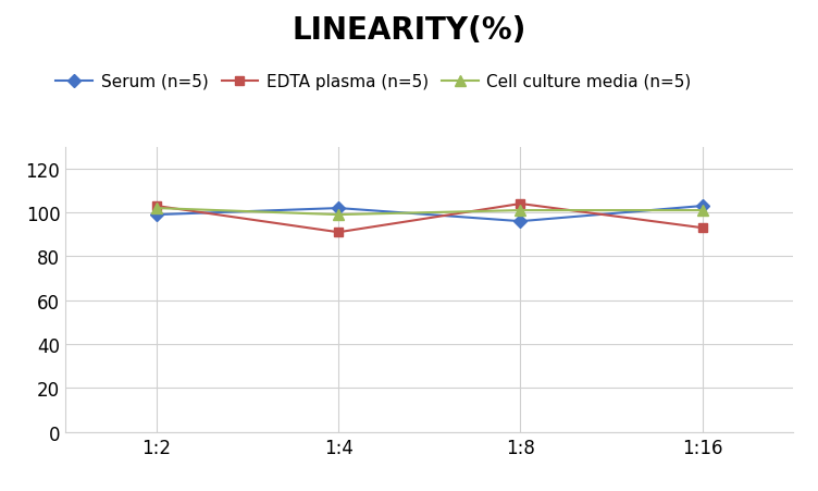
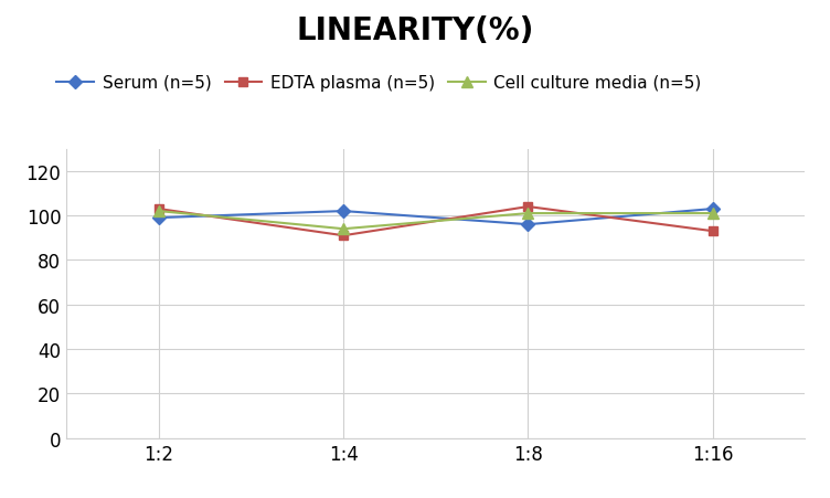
Cell culture media (n=5)/1:4: 99 -> 94
